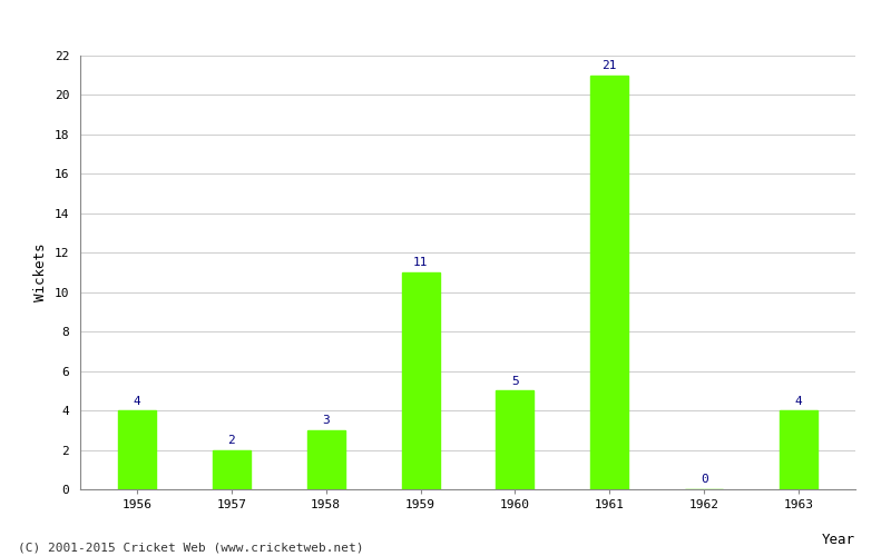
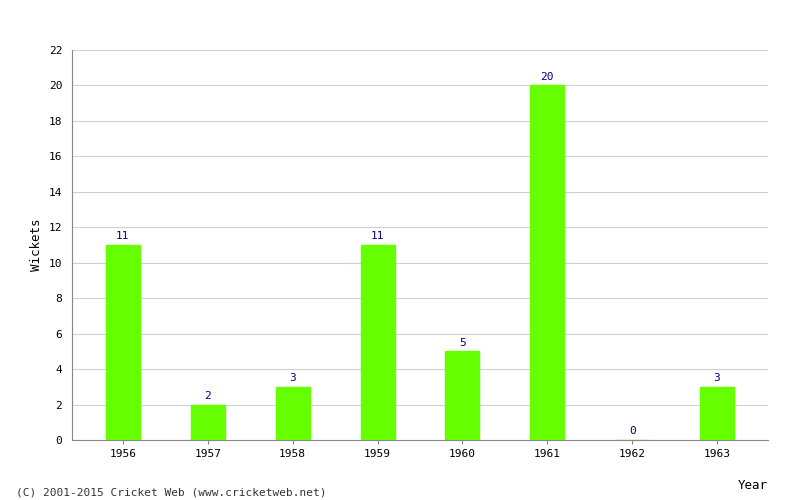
1956: 4 -> 11
1961: 21 -> 20
1963: 4 -> 3
